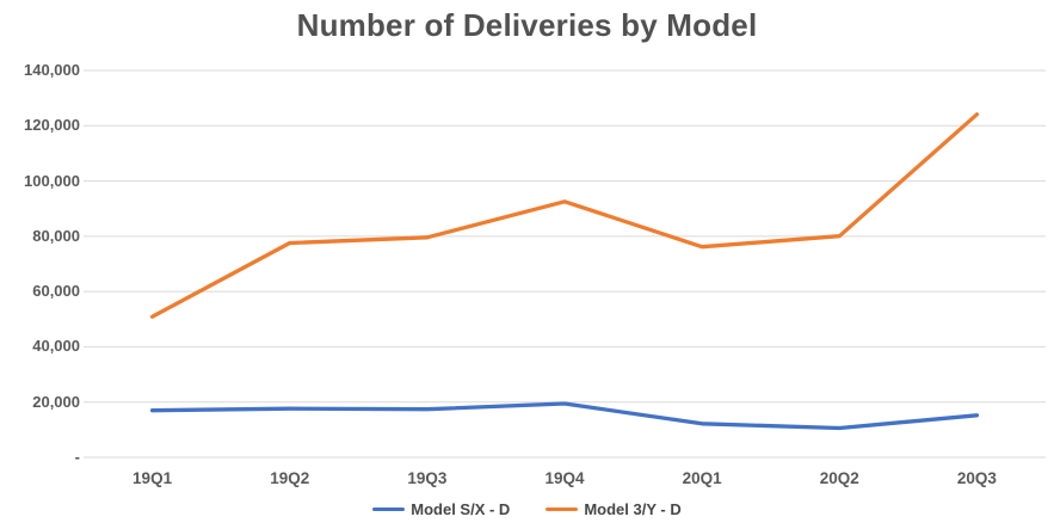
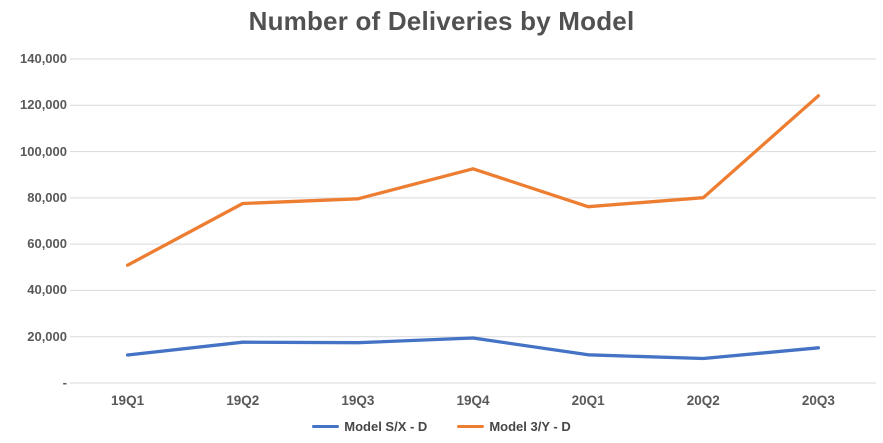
Model S/X - D/19Q1: 17000 -> 12000
